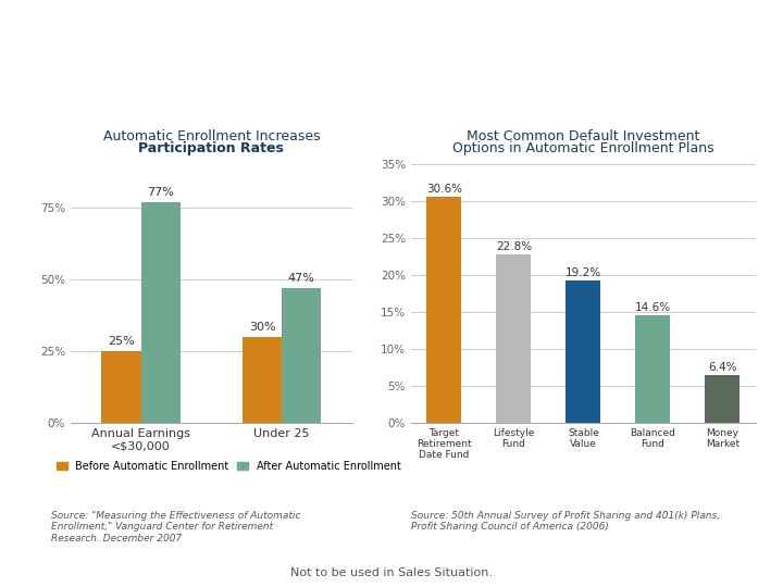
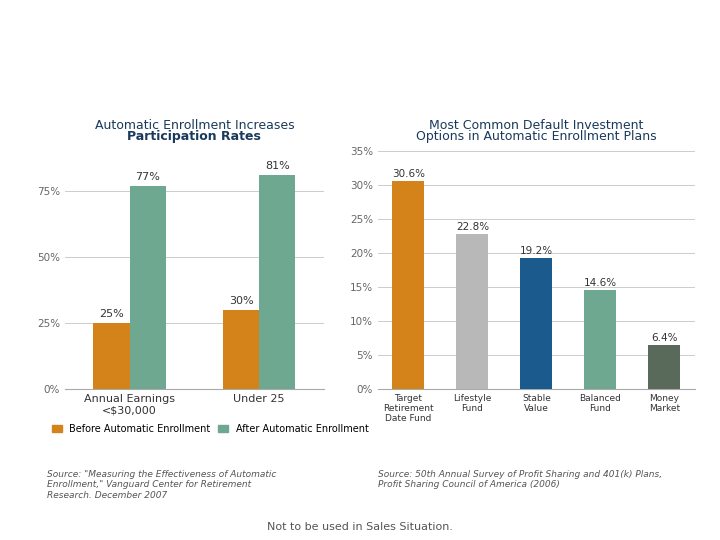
After Automatic Enrollment/Under 25: 47% -> 81%
